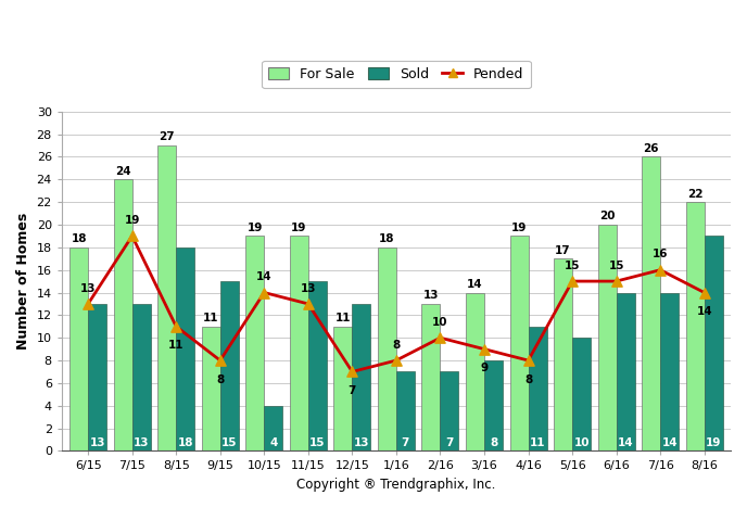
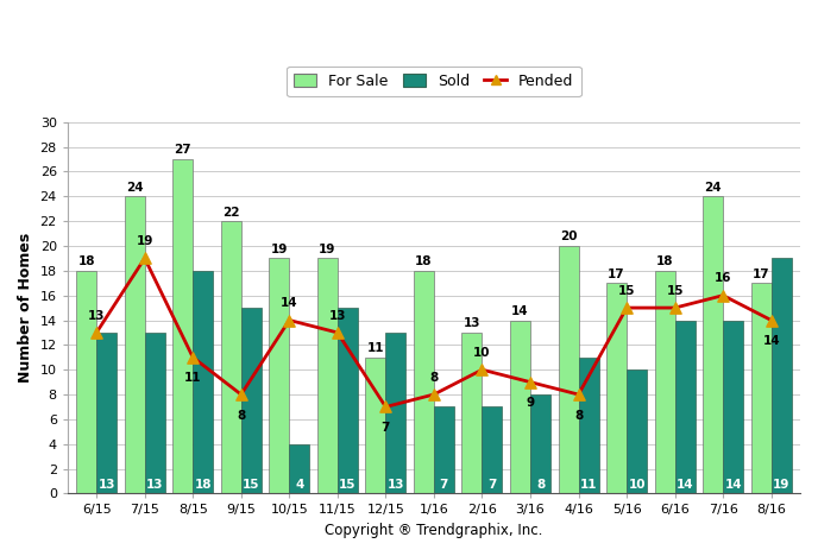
For Sale/9/15: 11 -> 22
For Sale/4/16: 19 -> 20
For Sale/6/16: 20 -> 18
For Sale/7/16: 26 -> 24
For Sale/8/16: 22 -> 17
